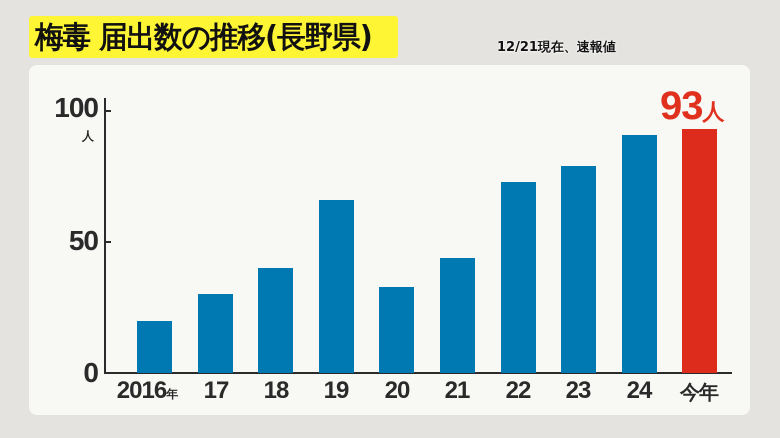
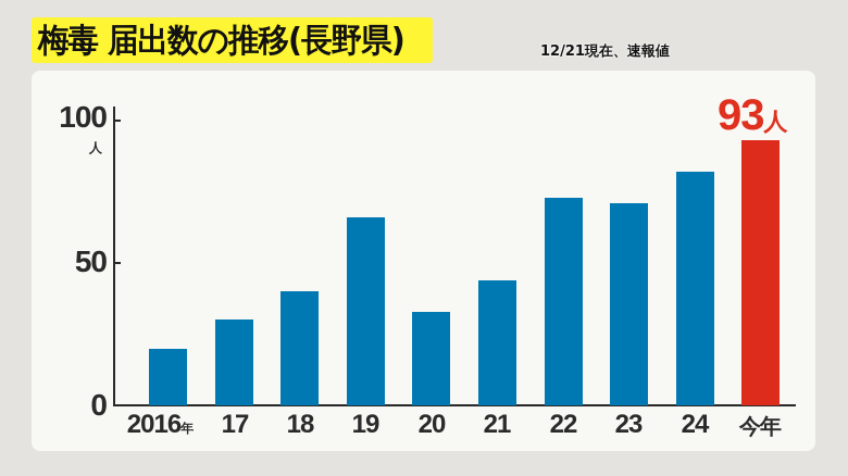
23: 79 -> 71
24: 91 -> 82
